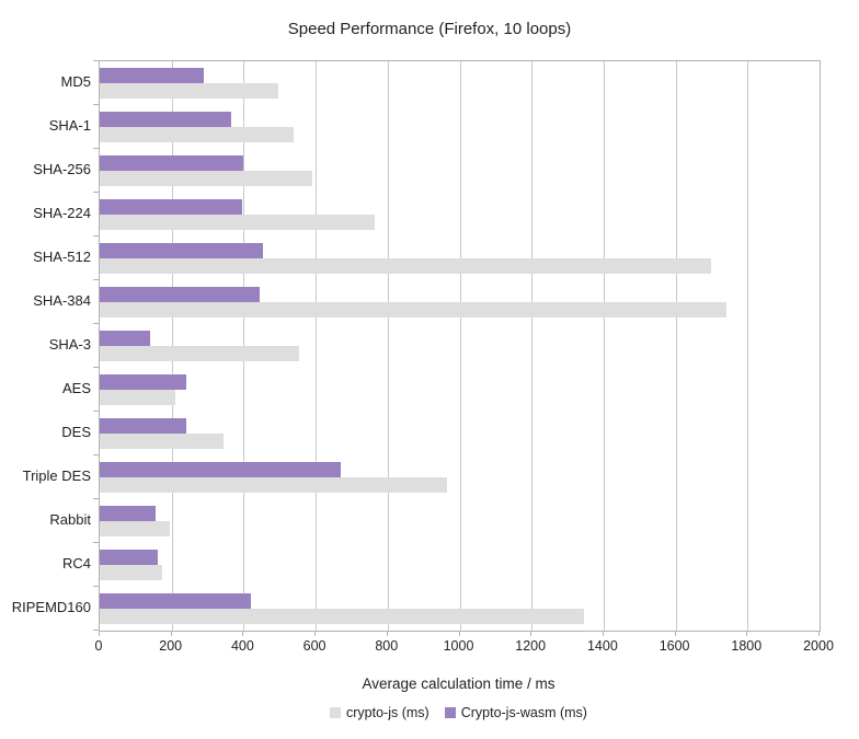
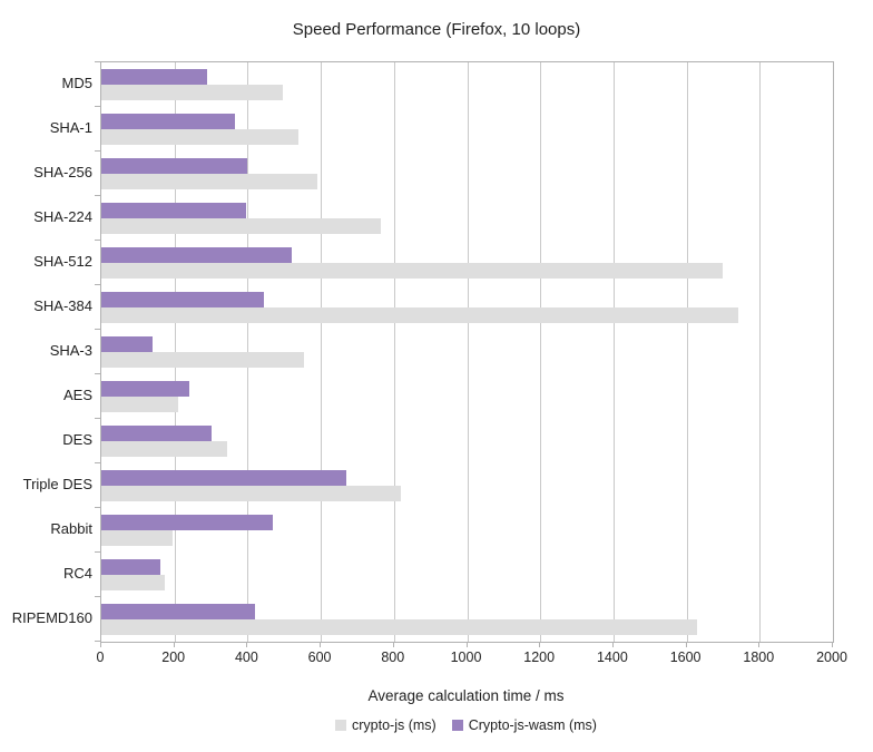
Crypto-js-wasm (ms)/SHA-512: 460 -> 520
Crypto-js-wasm (ms)/DES: 240 -> 300
crypto-js (ms)/Triple DES: 960 -> 820
Crypto-js-wasm (ms)/Rabbit: 160 -> 470
crypto-js (ms)/RIPEMD160: 1340 -> 1630
